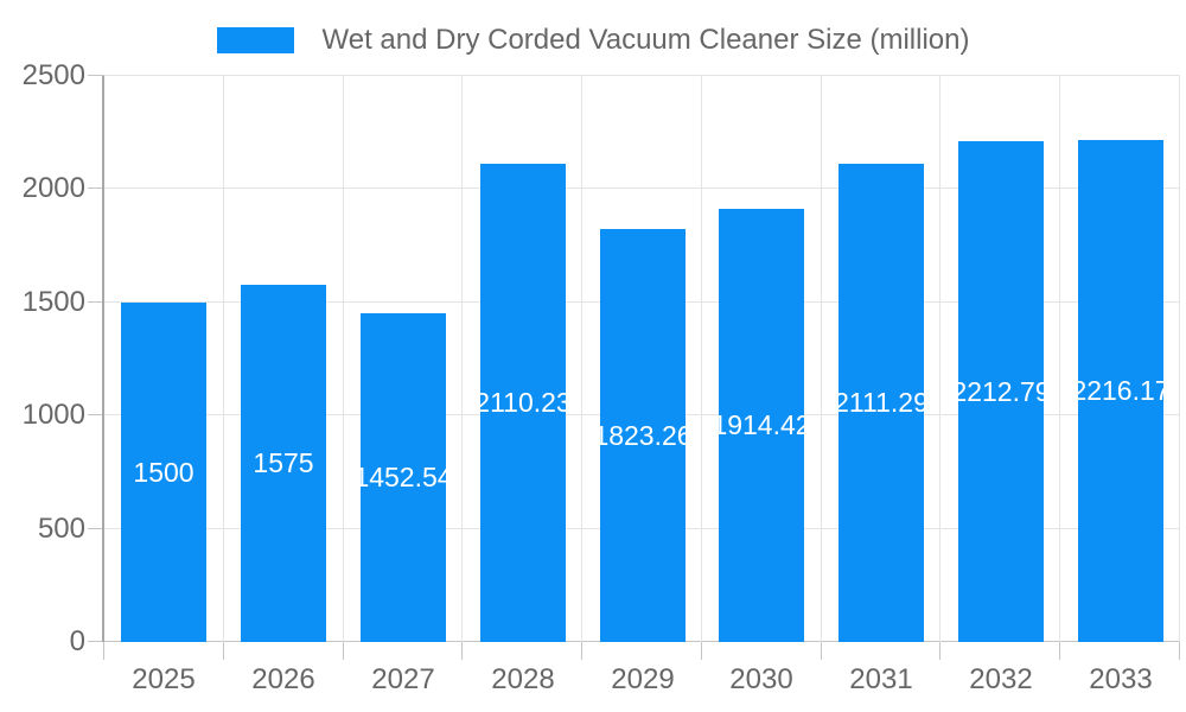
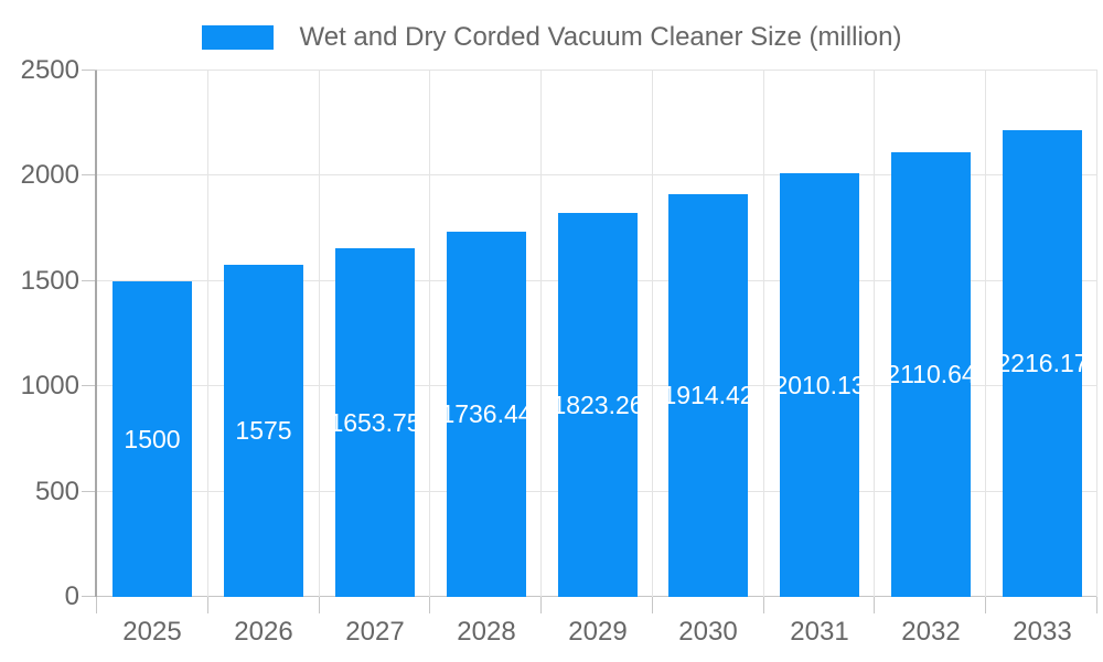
2027: 1452.54 -> 1653.75
2028: 2110.23 -> 1736.44
2031: 2111.29 -> 2010.13
2032: 2212.79 -> 2110.64
